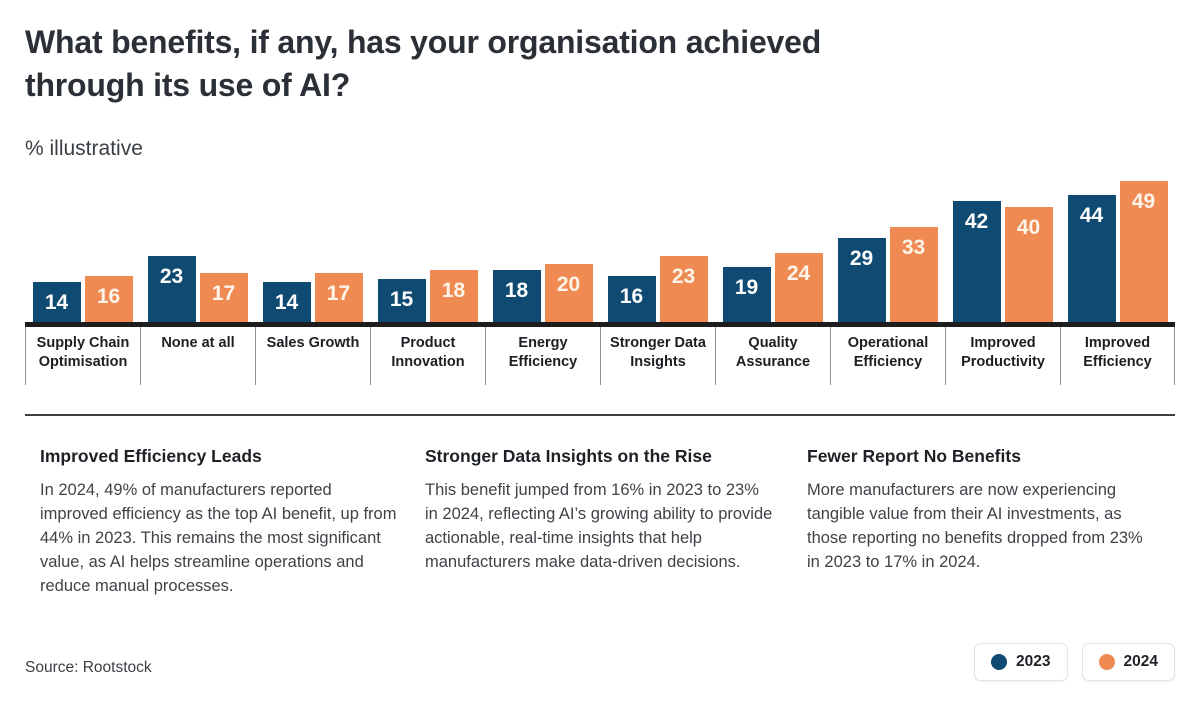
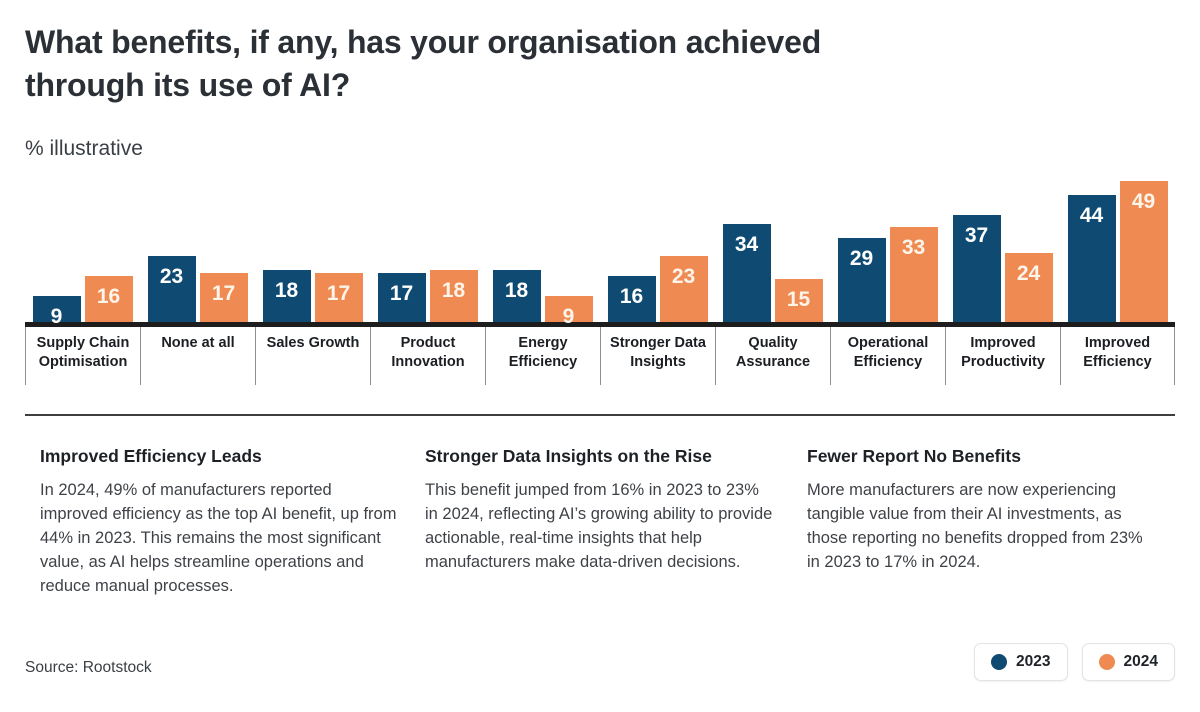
2023/Supply Chain Optimisation: 14 -> 9
2023/Sales Growth: 14 -> 18
2023/Product Innovation: 15 -> 17
2024/Energy Efficiency: 20 -> 9
2023/Quality Assurance: 19 -> 34
2024/Quality Assurance: 24 -> 15
2023/Improved Productivity: 42 -> 37
2024/Improved Productivity: 40 -> 24
